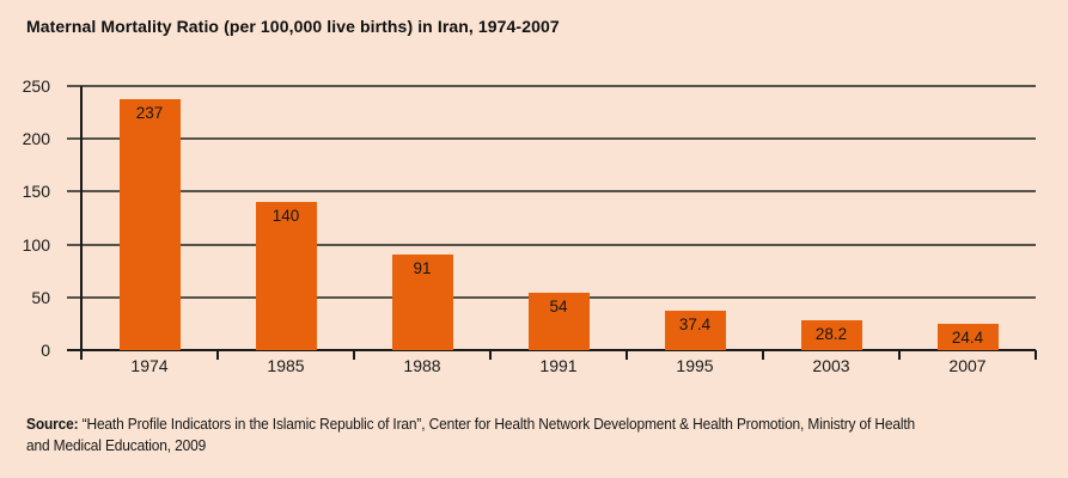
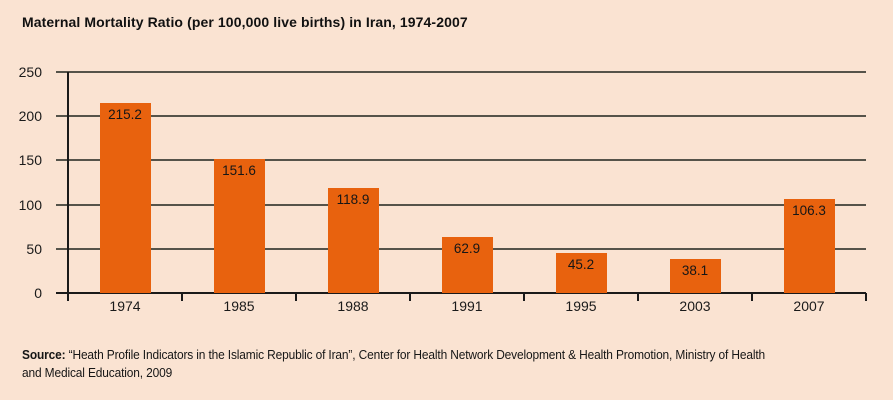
1974: 237 -> 215.2
1985: 140 -> 151.6
1988: 91 -> 118.9
1991: 54 -> 62.9
1995: 37.4 -> 45.2
2003: 28.2 -> 38.1
2007: 24.4 -> 106.3
